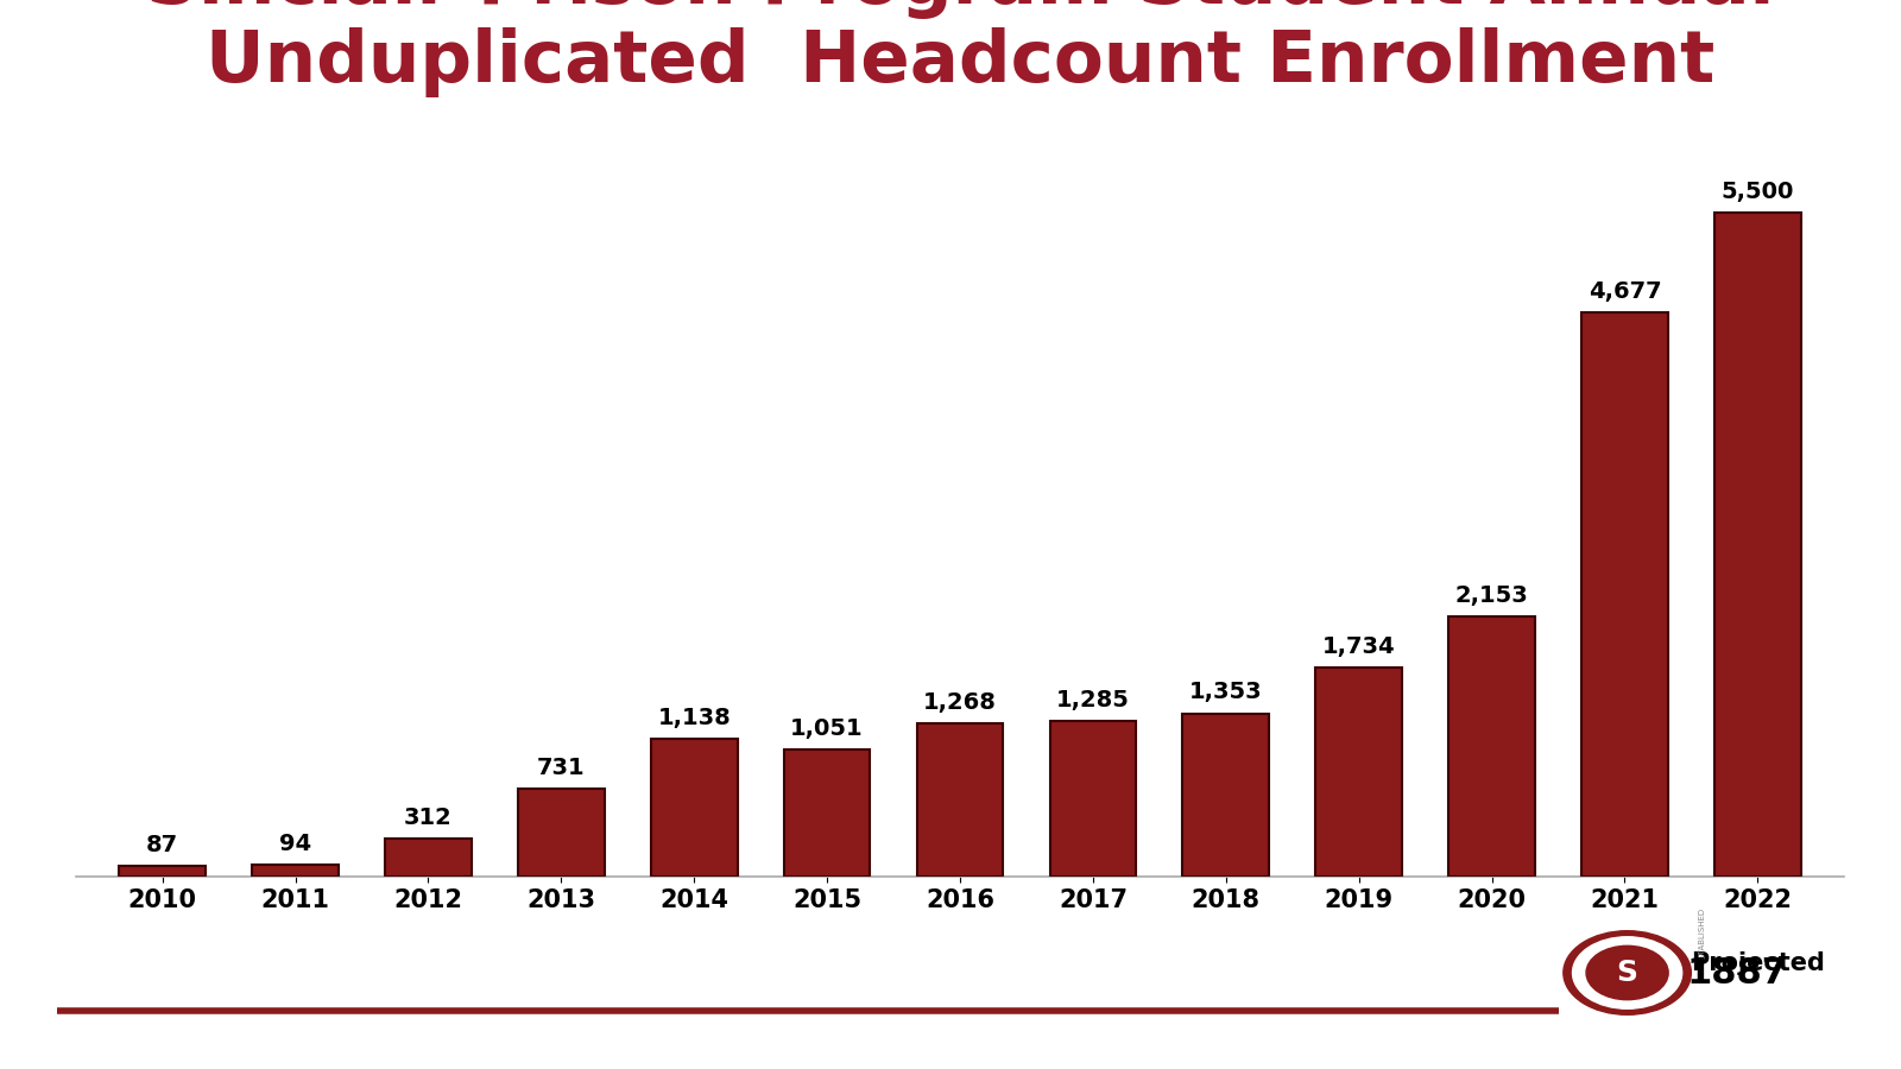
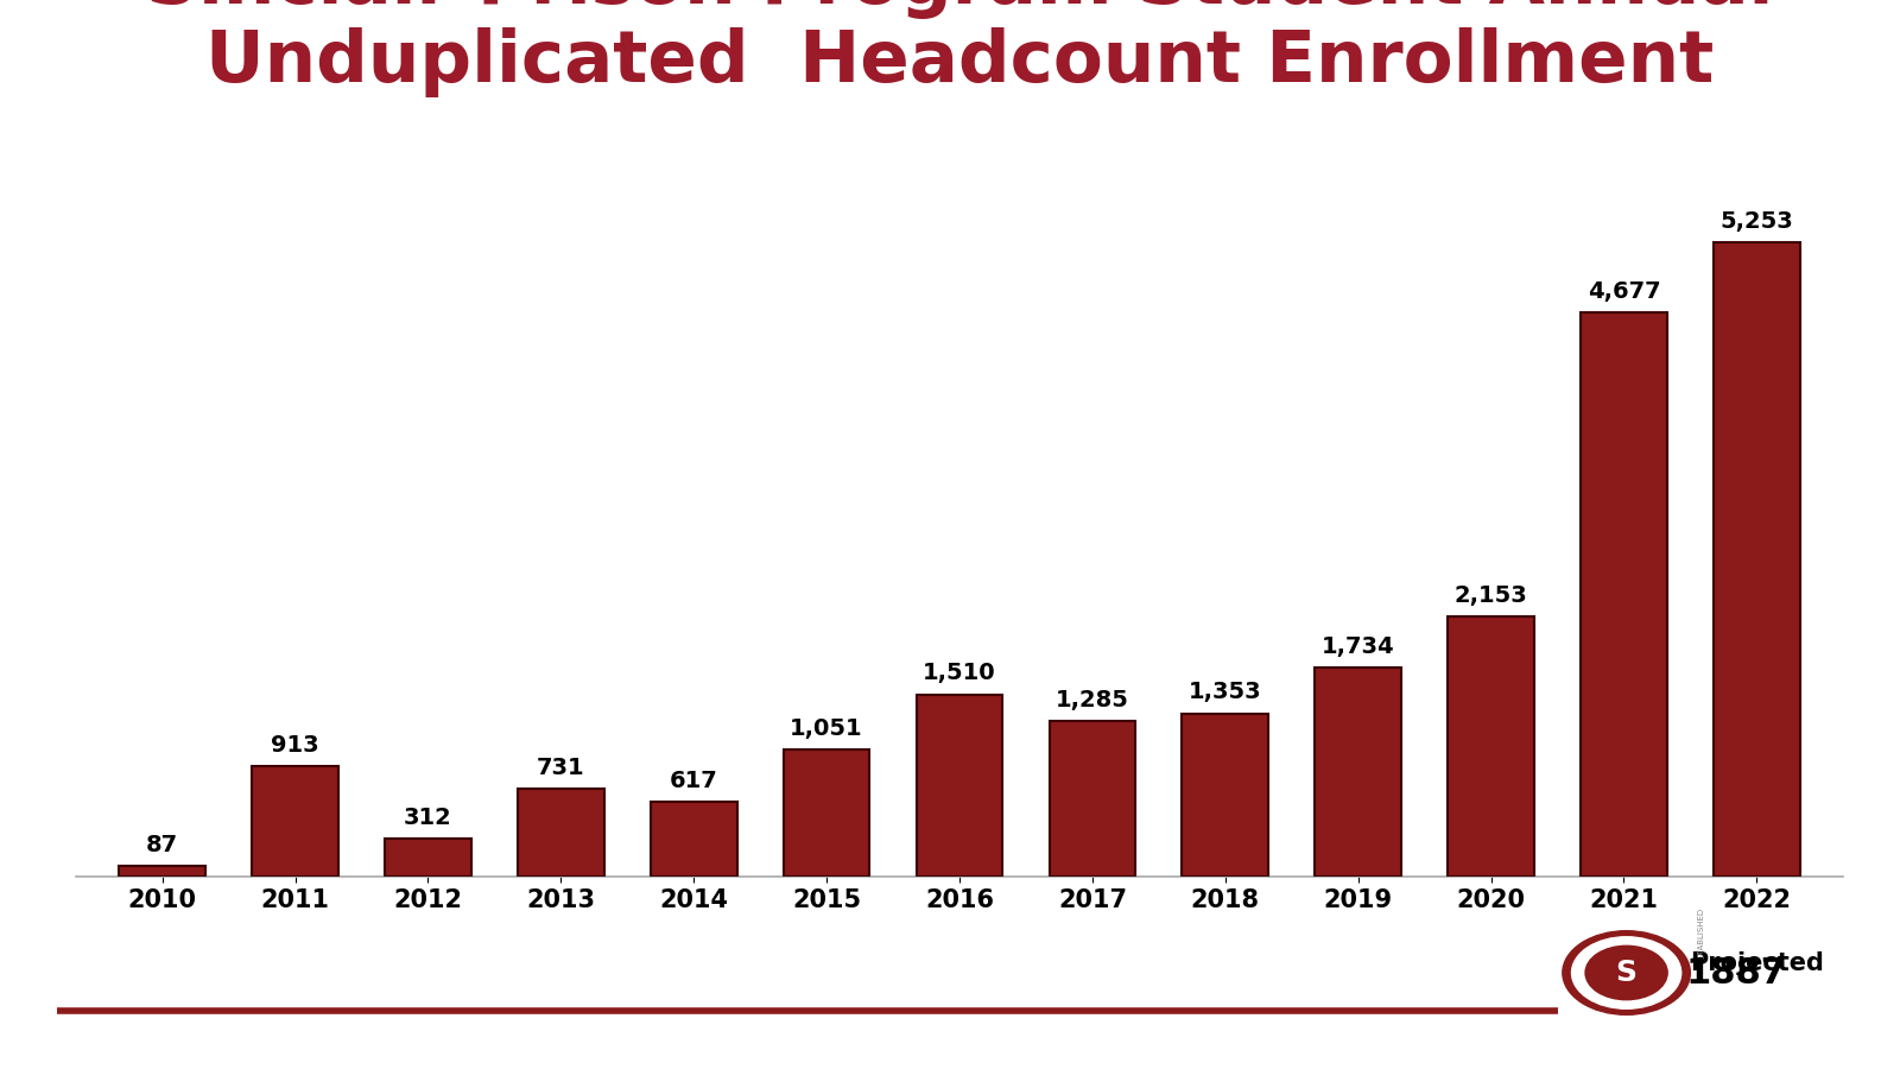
2011: 94 -> 913
2014: 1,138 -> 617
2016: 1,268 -> 1,510
2022: 5,500 -> 5,253
